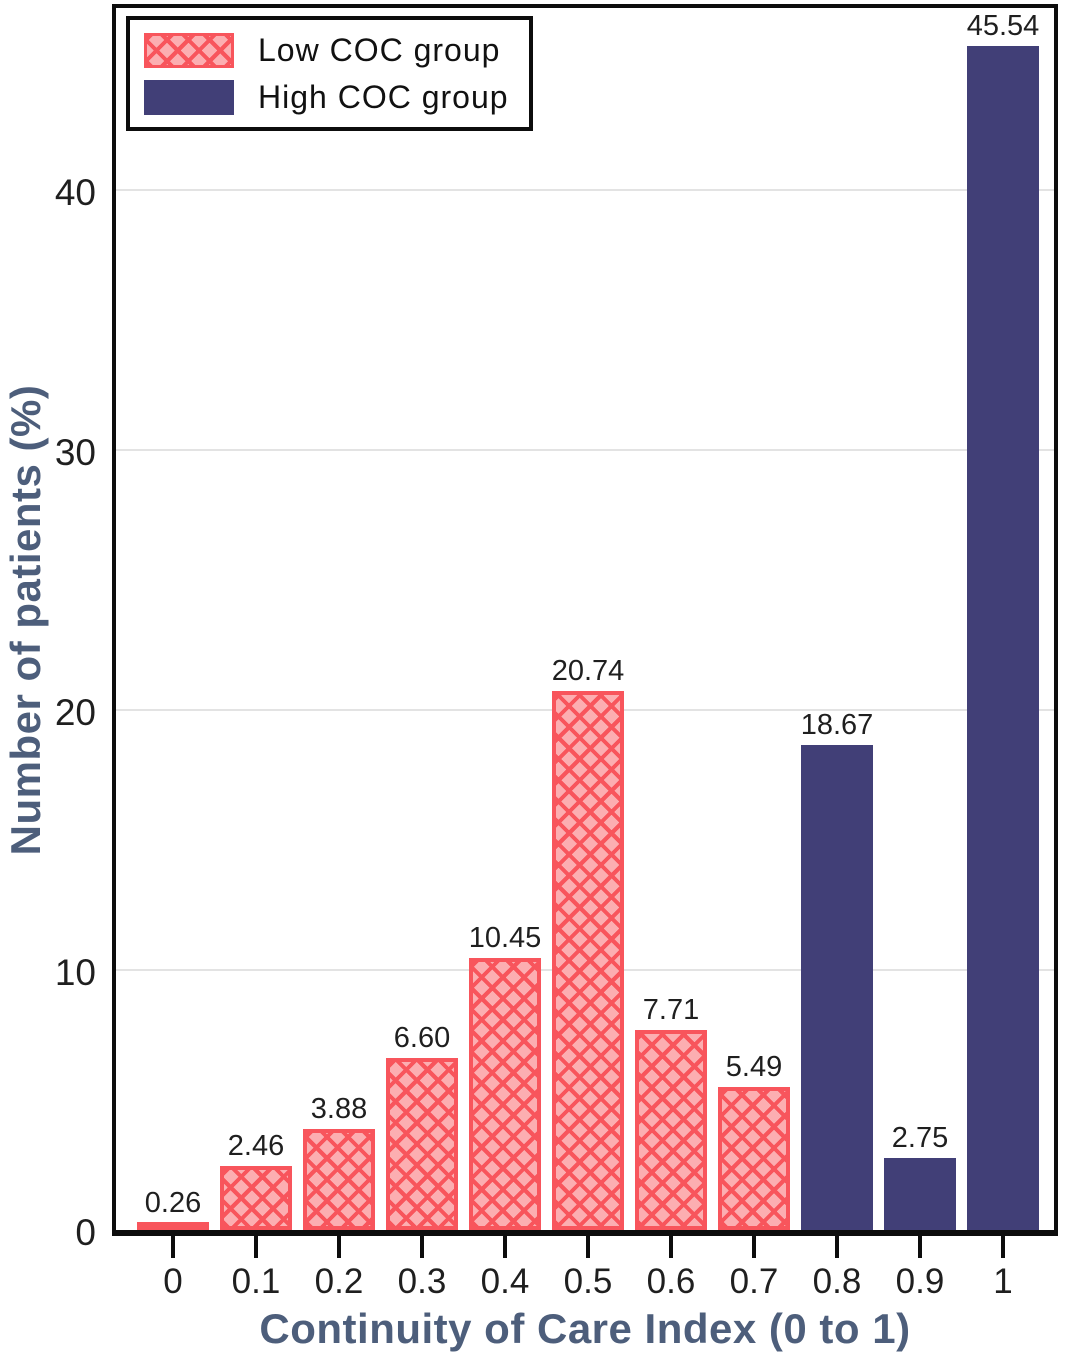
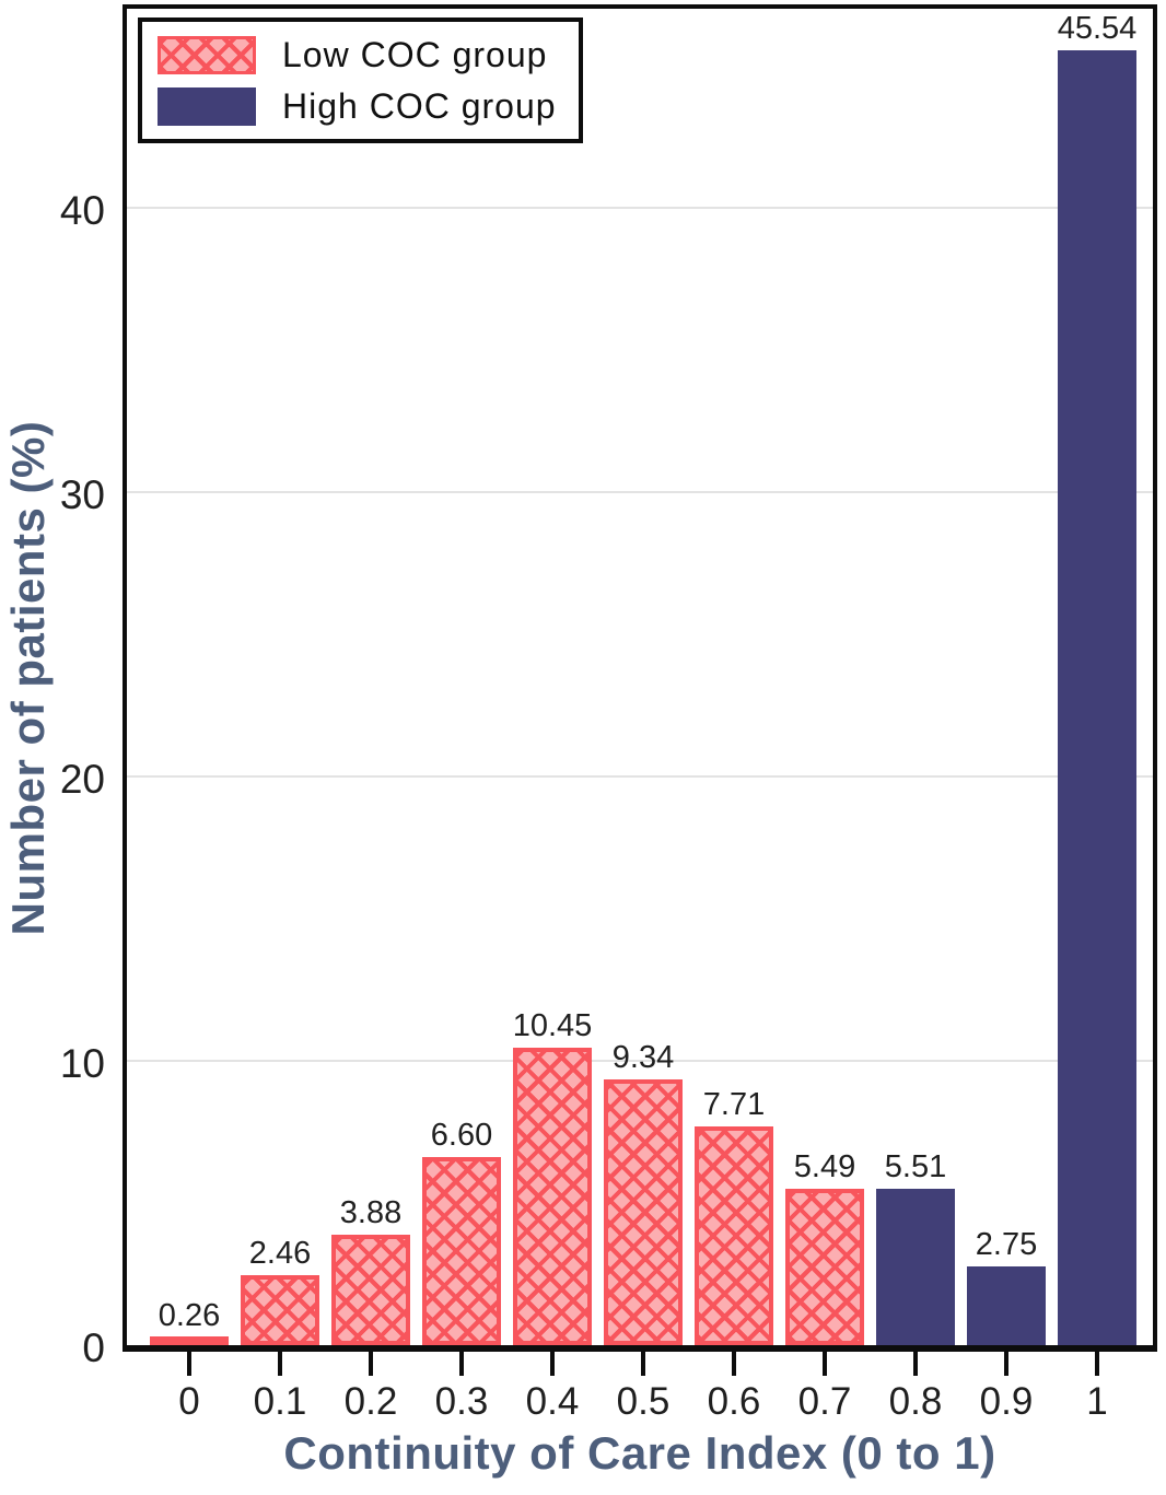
0.5: 20.74 -> 9.34
0.8: 18.67 -> 5.51
